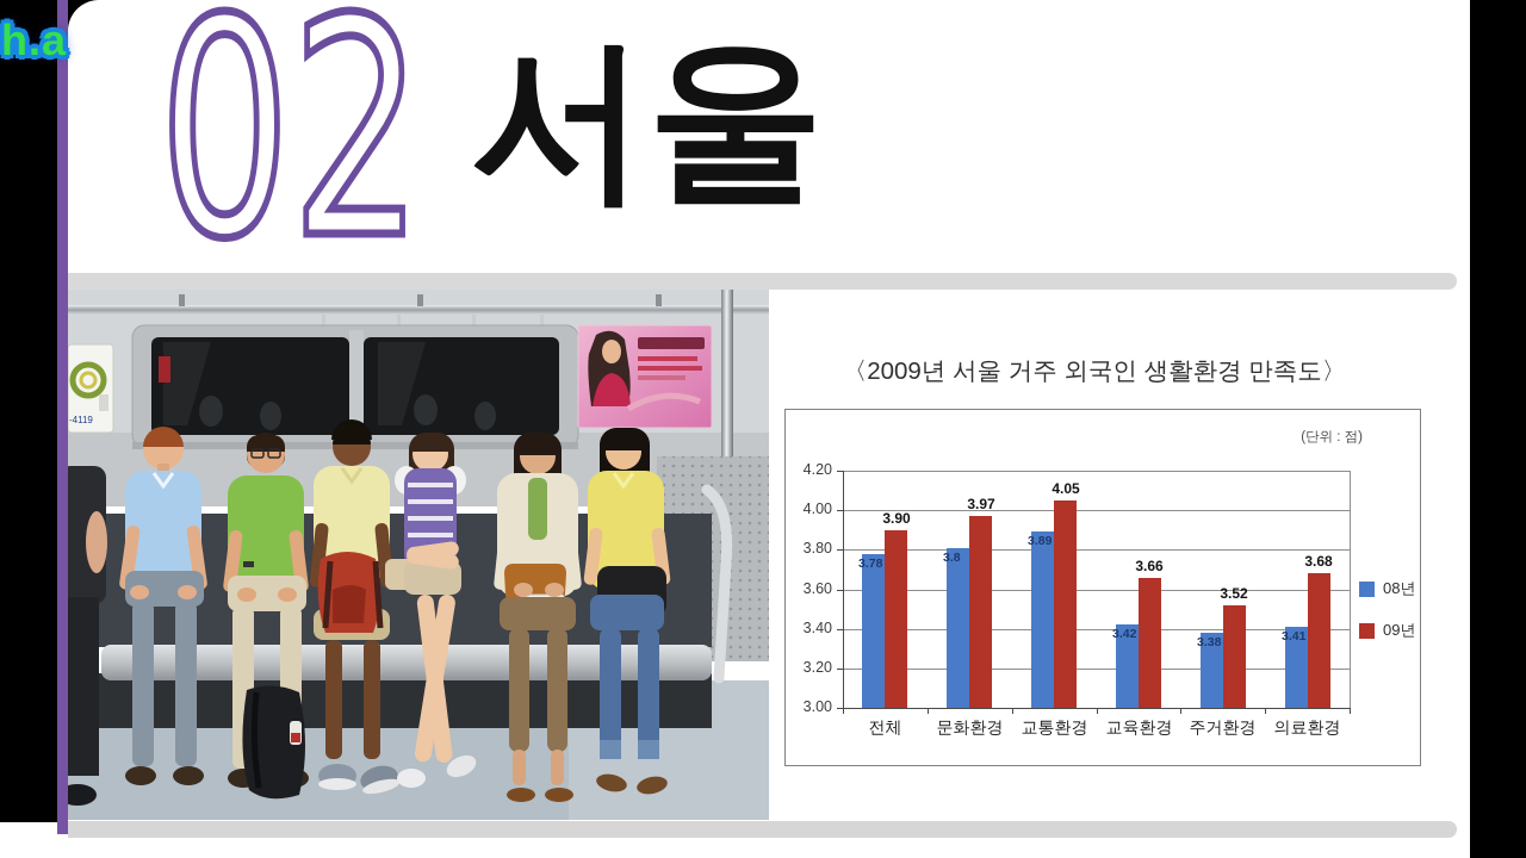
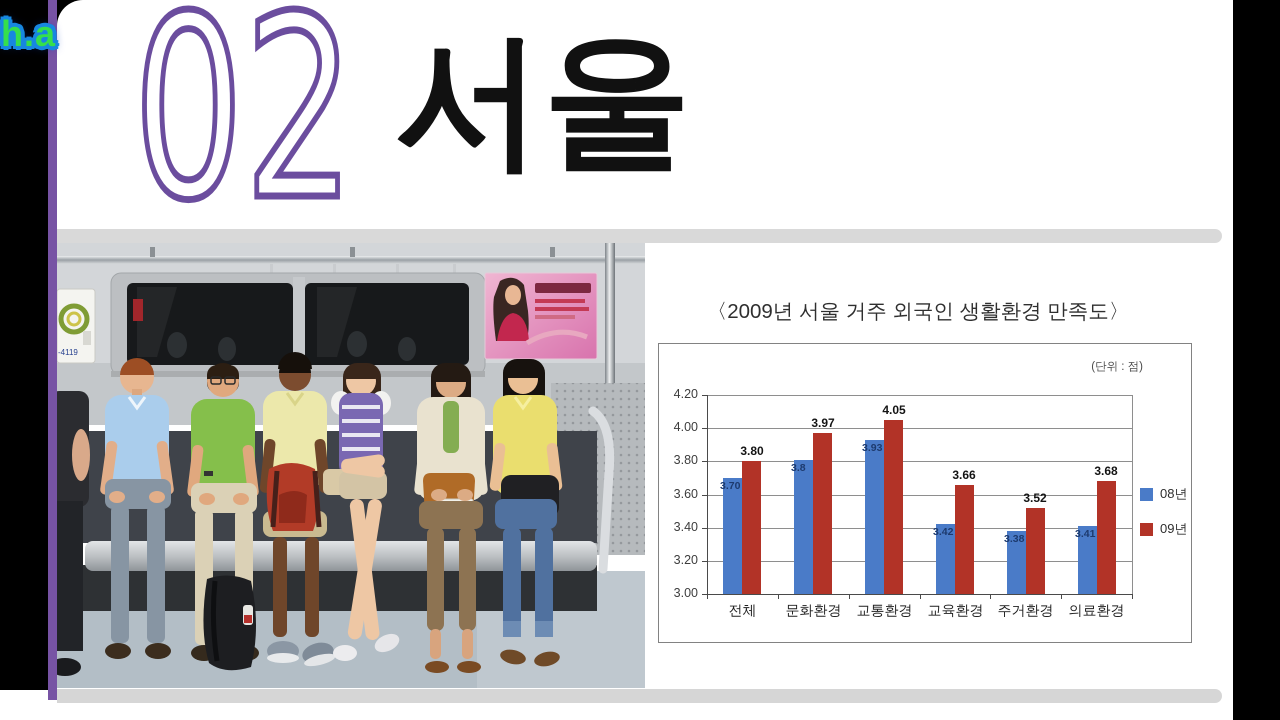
08년/전체: 3.78 -> 3.70
09년/전체: 3.90 -> 3.80
08년/교통환경: 3.89 -> 3.93
